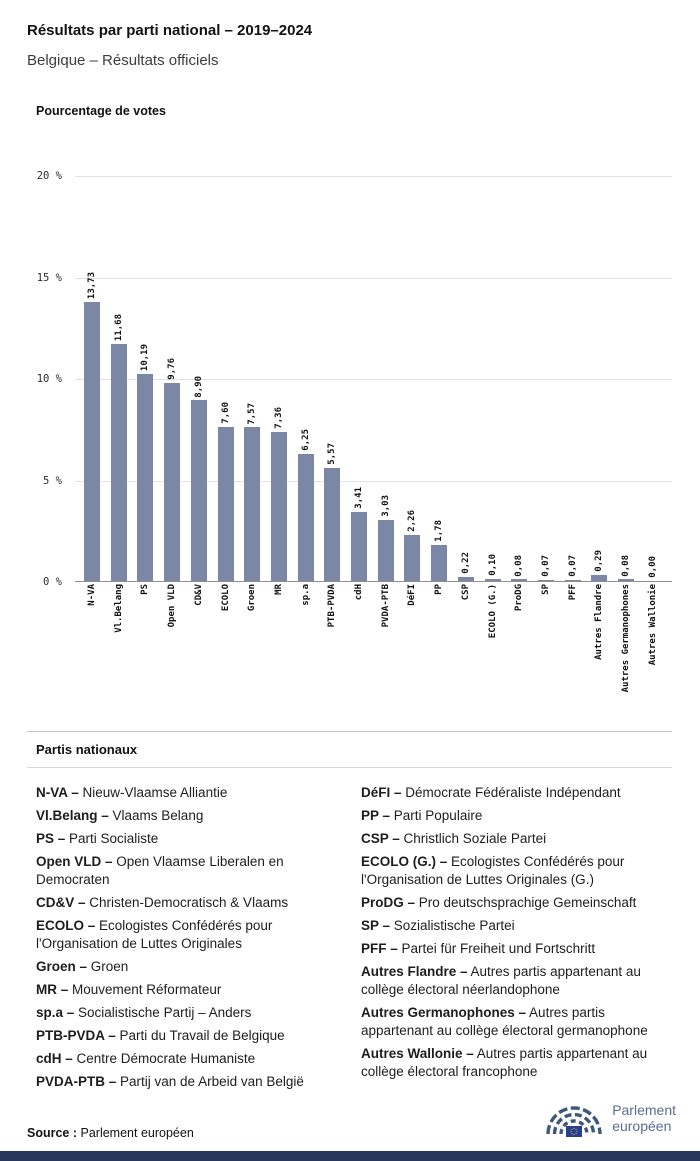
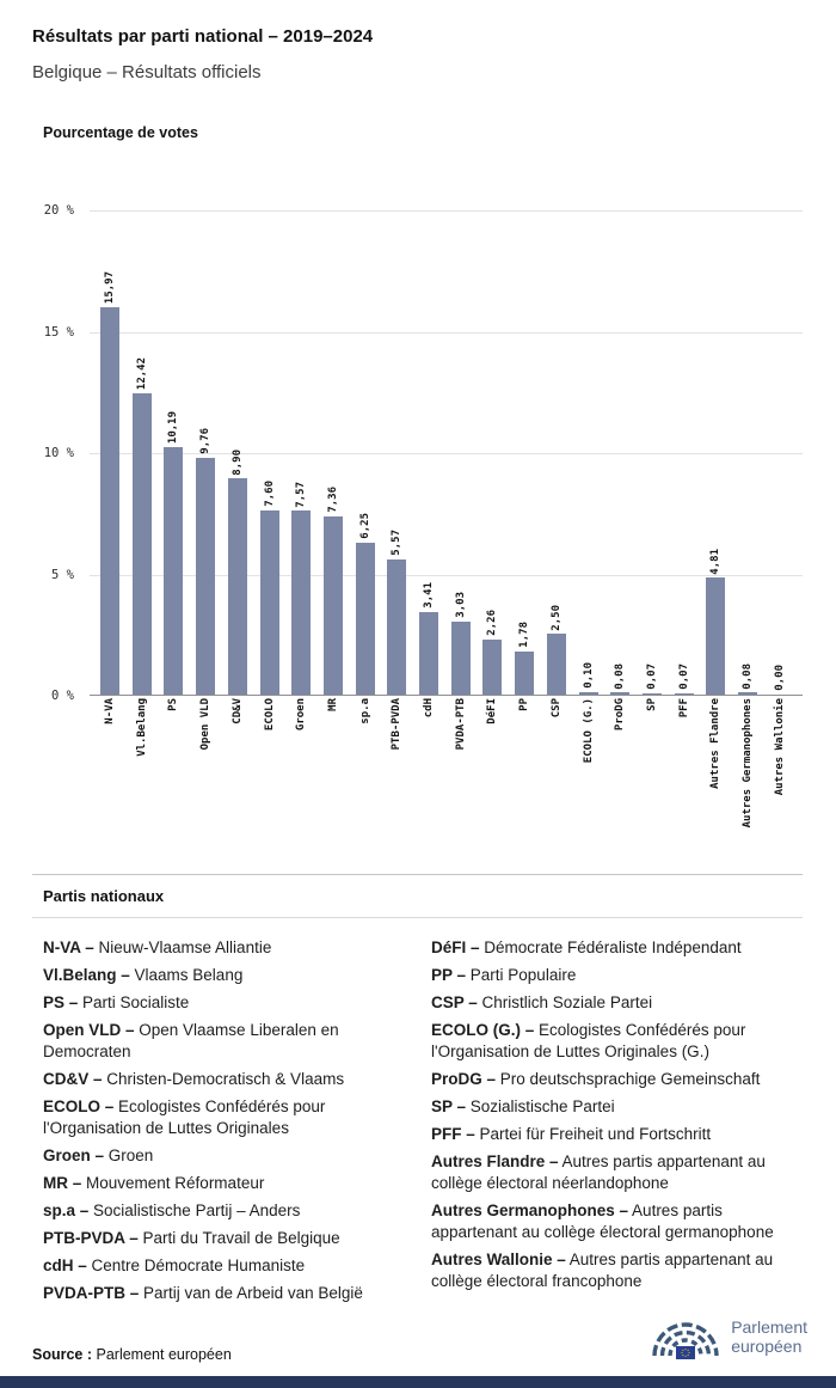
N-VA: 13,73 -> 15,97
Vl.Belang: 11,68 -> 12,42
CSP: 0,22 -> 2,50
Autres Flandre: 0,29 -> 4,81
